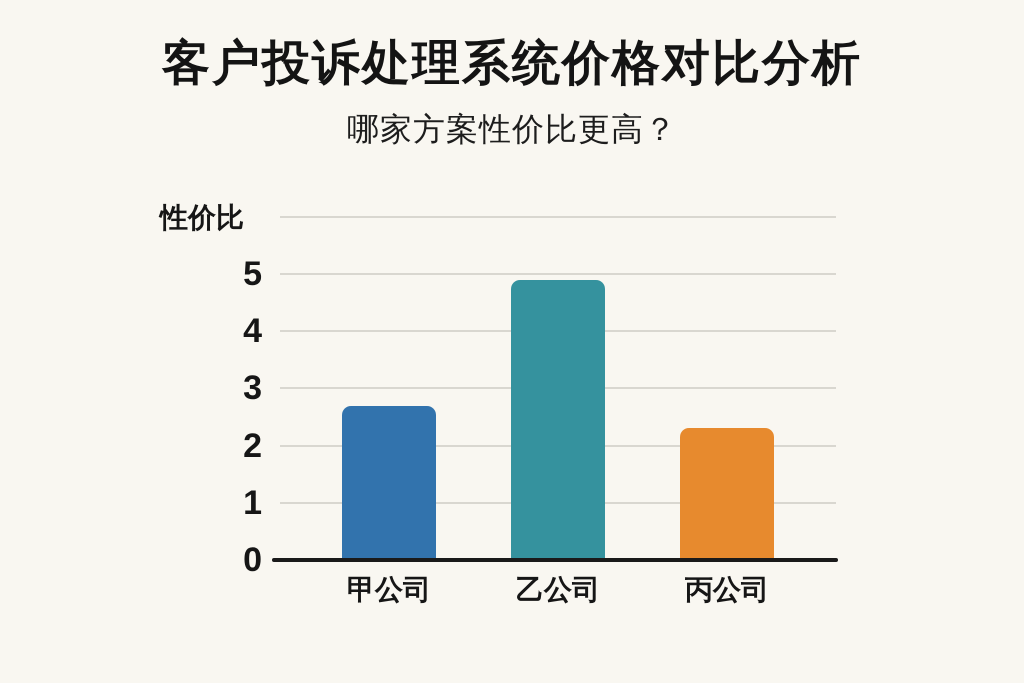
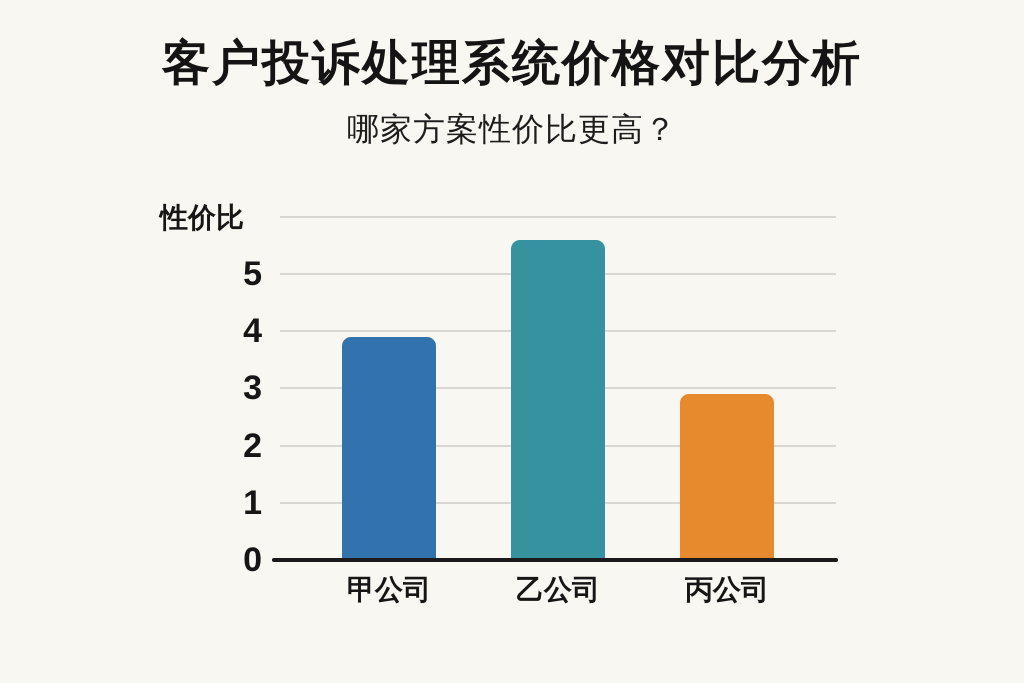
甲公司: 2.7 -> 3.9
乙公司: 4.9 -> 5.6
丙公司: 2.3 -> 2.9
